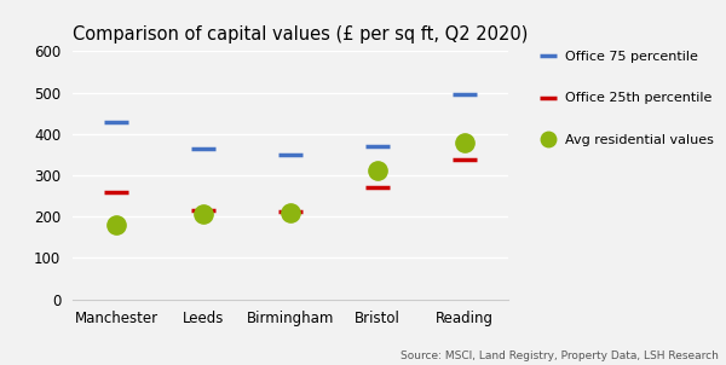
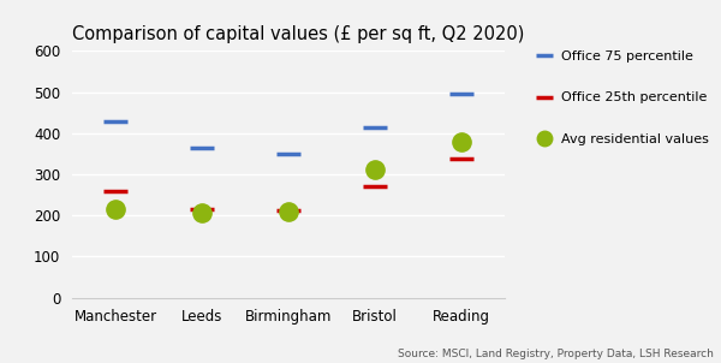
Manchester: 180 -> 215
Office 75 percentile/Bristol: 370 -> 415
